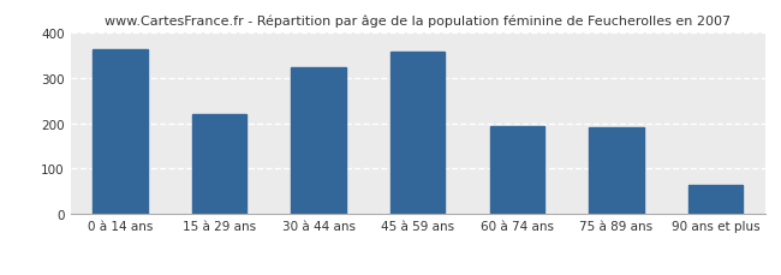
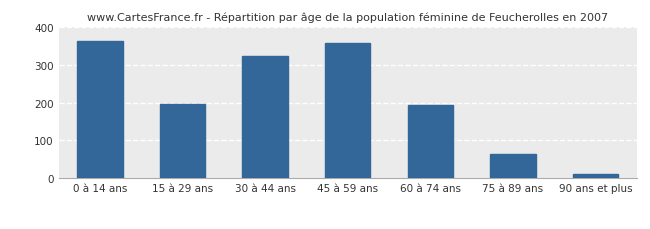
15 à 29 ans: 220 -> 196
75 à 89 ans: 190 -> 65
90 ans et plus: 65 -> 12
